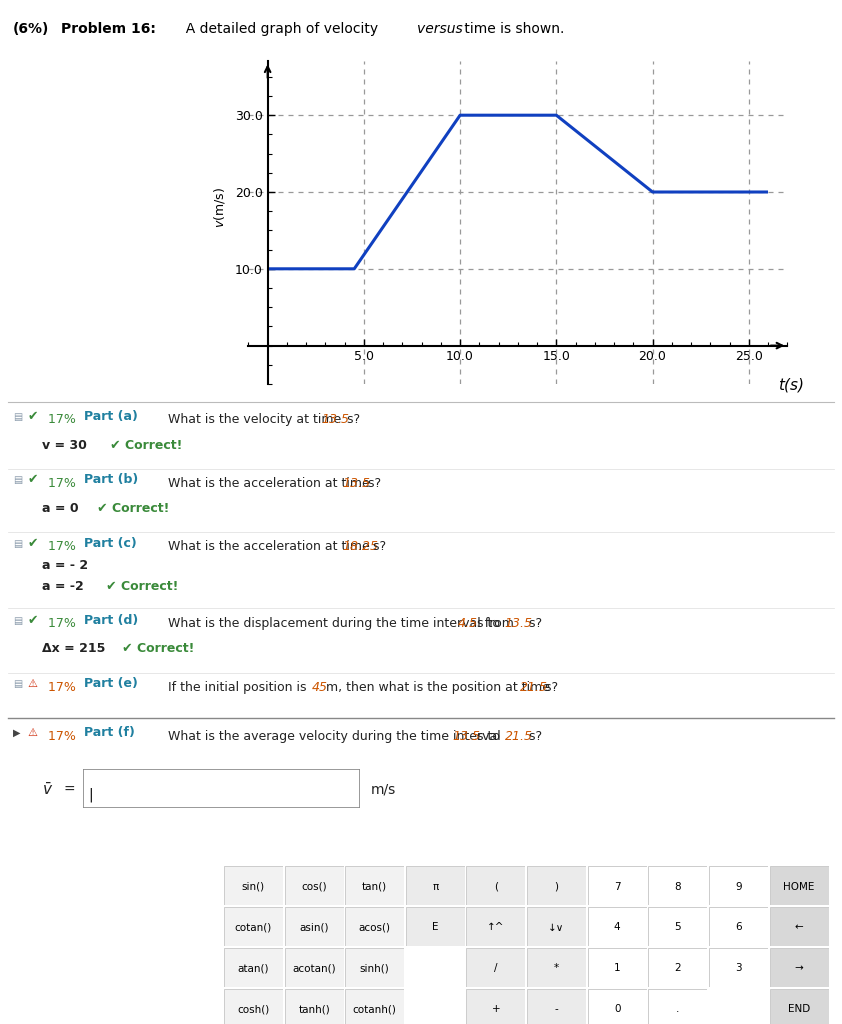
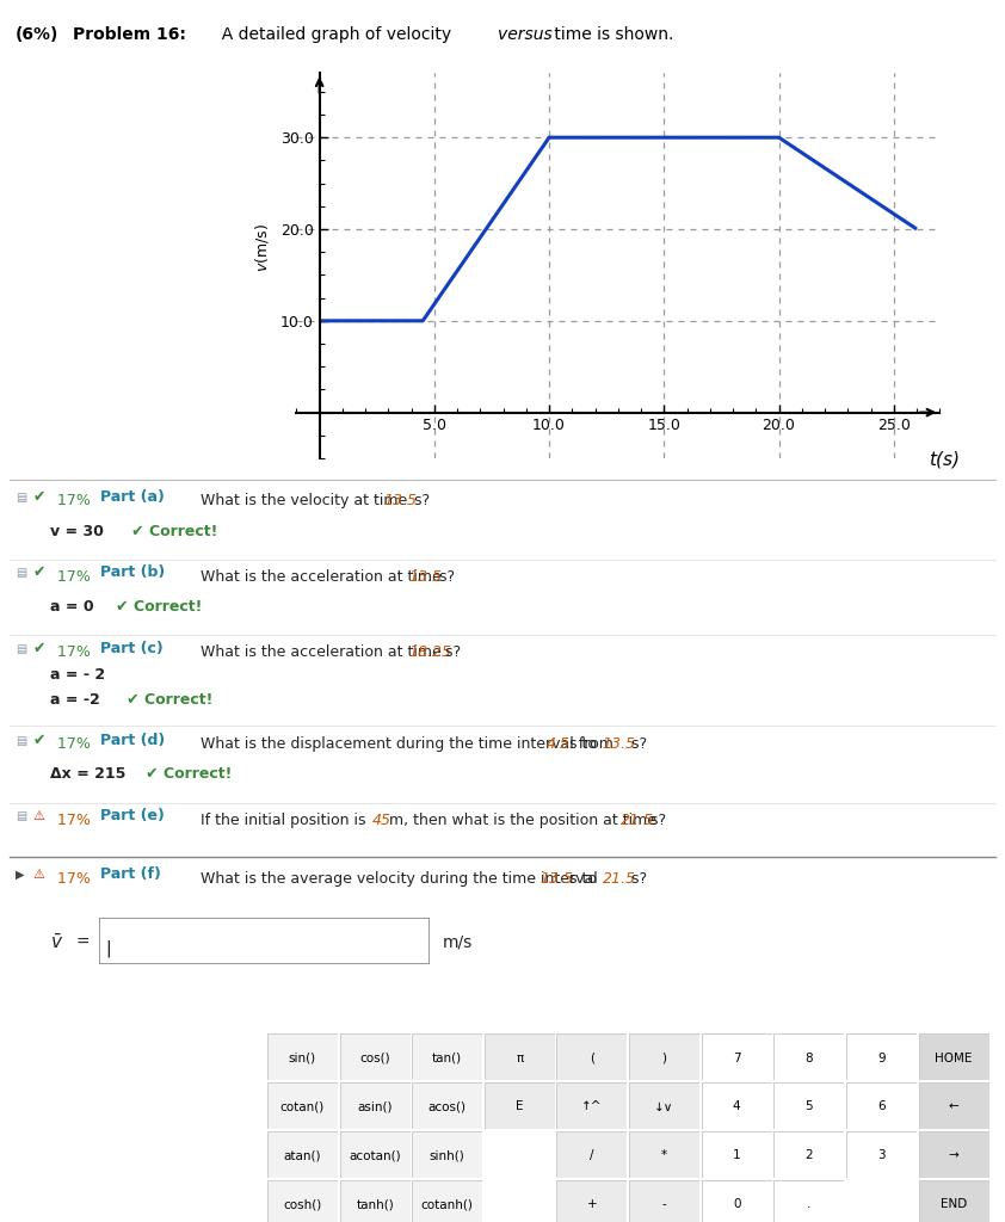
20.0: 20 -> 30
